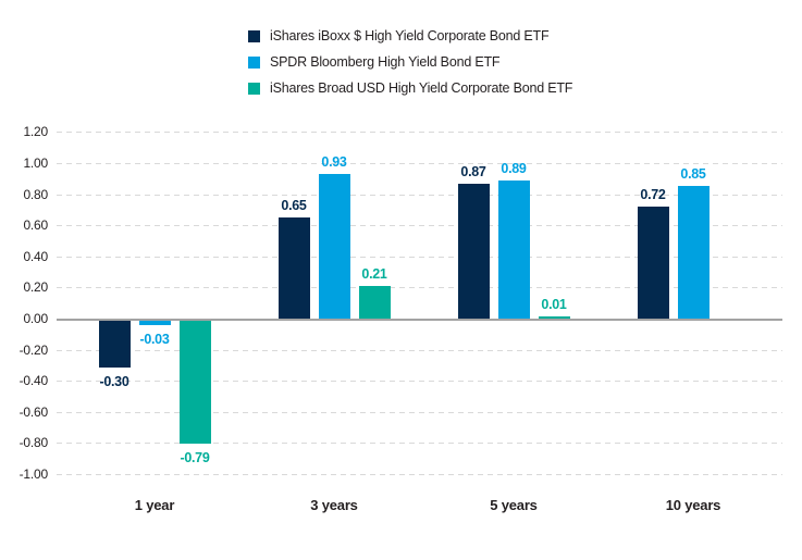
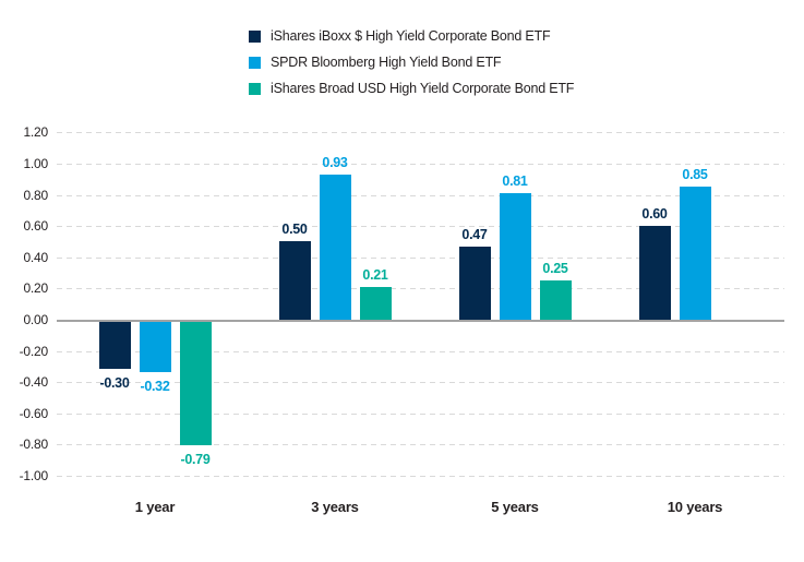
SPDR Bloomberg High Yield Bond ETF/1 year: -0.03 -> -0.32
iShares iBoxx $ High Yield Corporate Bond ETF/3 years: 0.65 -> 0.50
iShares iBoxx $ High Yield Corporate Bond ETF/5 years: 0.87 -> 0.47
SPDR Bloomberg High Yield Bond ETF/5 years: 0.89 -> 0.81
iShares Broad USD High Yield Corporate Bond ETF/5 years: 0.01 -> 0.25
iShares iBoxx $ High Yield Corporate Bond ETF/10 years: 0.72 -> 0.60
